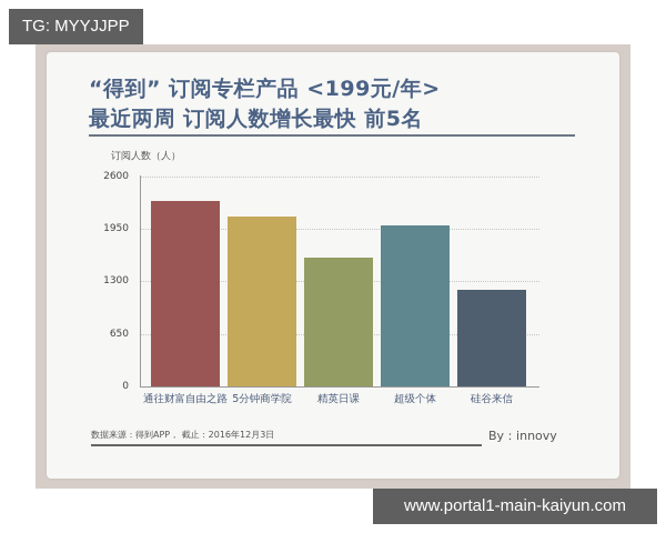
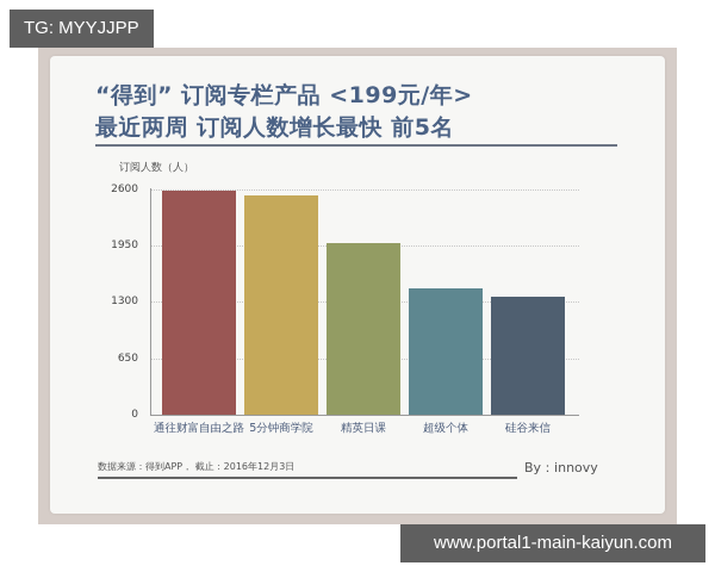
通往财富自由之路: 2300 -> 2600
5分钟商学院: 2100 -> 2500
精英日课: 1600 -> 2000
超级个体: 2000 -> 1500
硅谷来信: 1200 -> 1400
